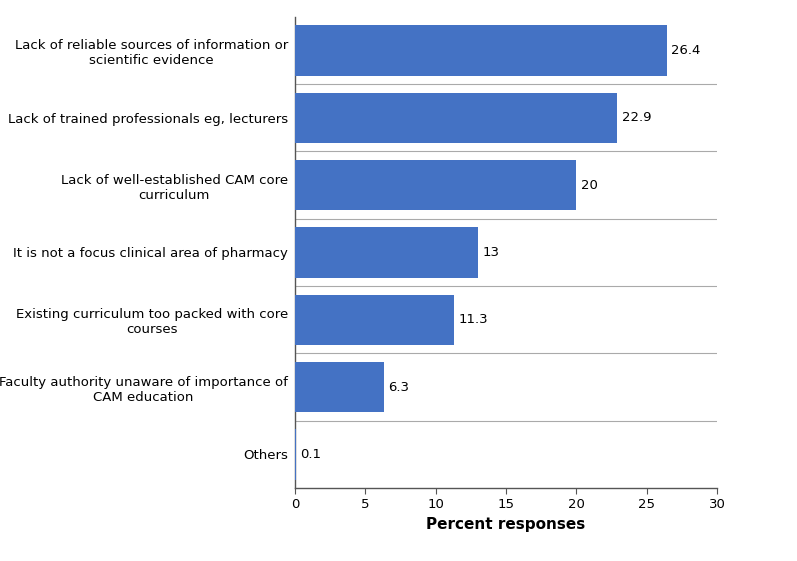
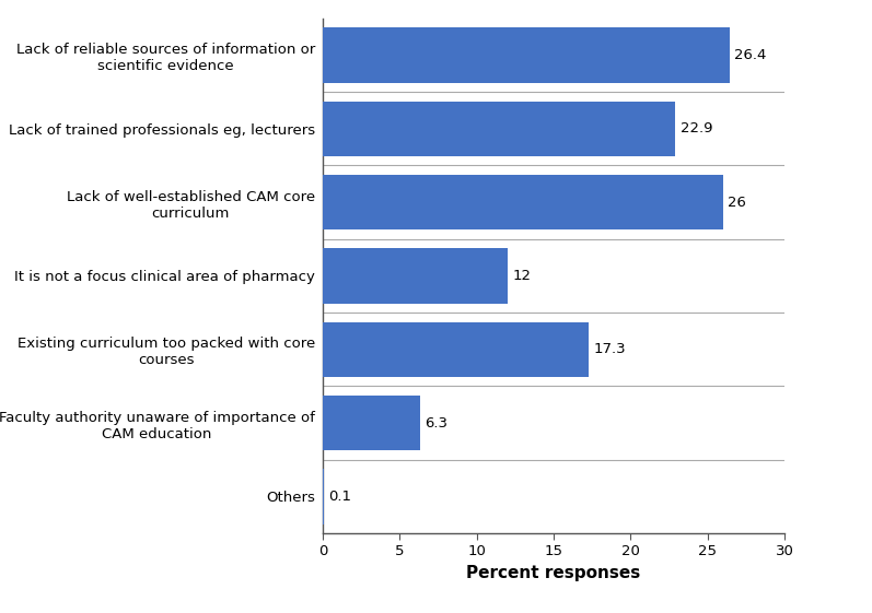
Lack of well-established CAM core curriculum: 20 -> 26
It is not a focus clinical area of pharmacy: 13 -> 12
Existing curriculum too packed with core courses: 11.3 -> 17.3
